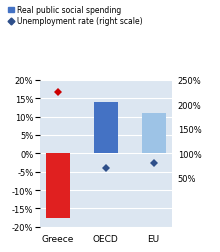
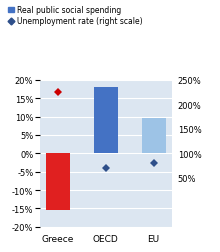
Greece: -17.5% -> -15.5%
OECD: 14.0% -> 18.0%
EU: 11.0% -> 9.5%
